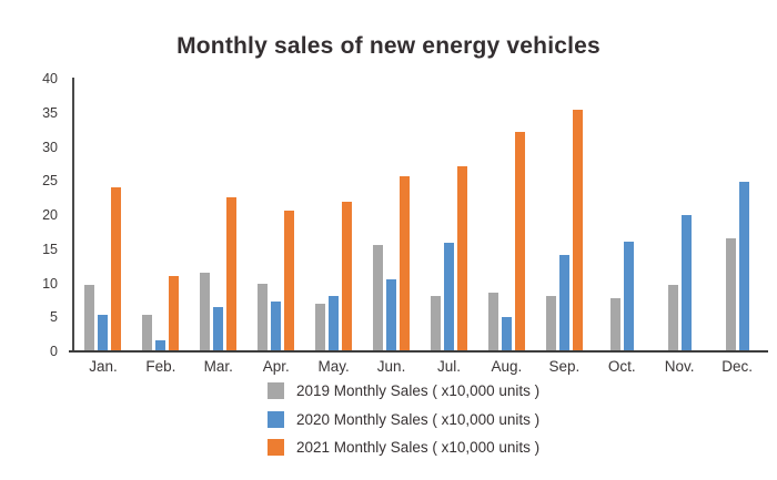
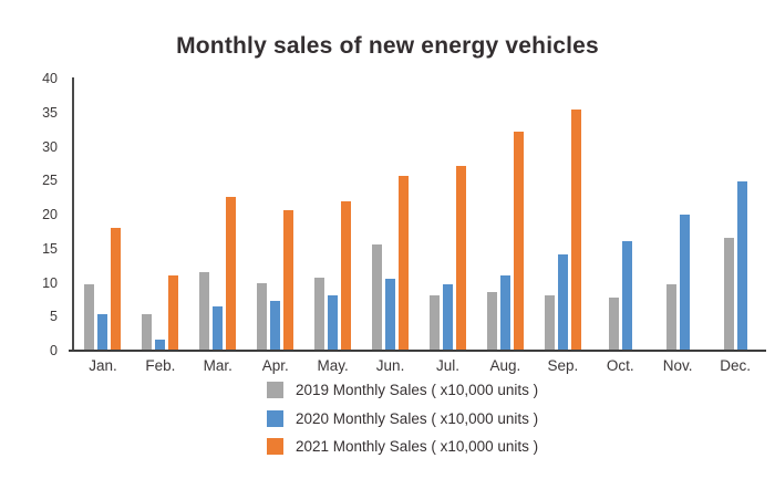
2021 Monthly Sales ( x10,000 units )/Jan.: 24 -> 18
2019 Monthly Sales ( x10,000 units )/May.: 7 -> 11
2020 Monthly Sales ( x10,000 units )/Jul.: 16 -> 10
2020 Monthly Sales ( x10,000 units )/Aug.: 5 -> 11
